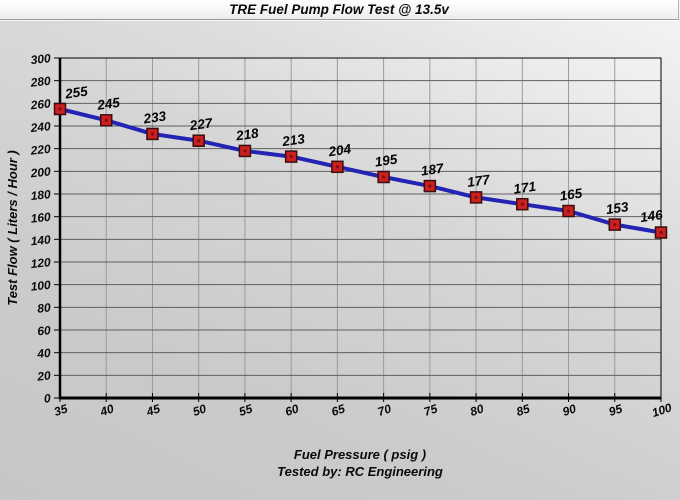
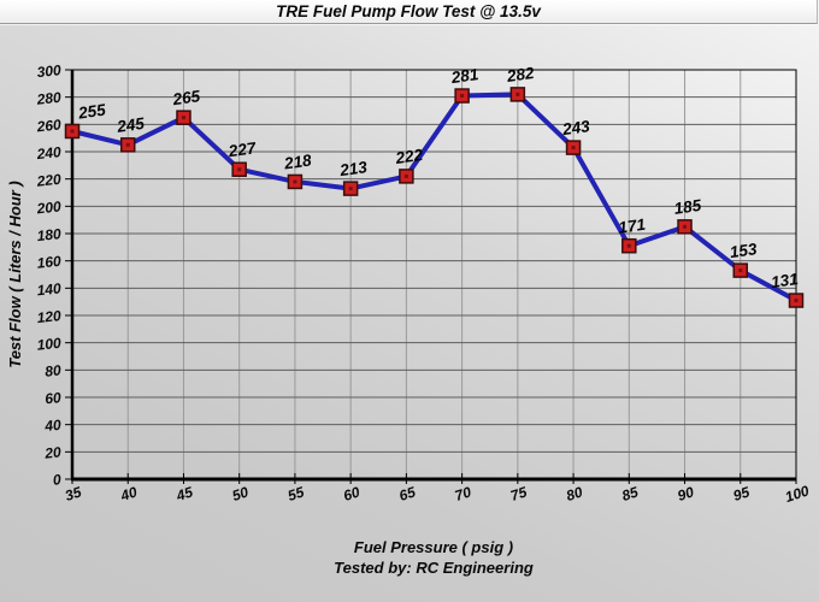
45: 233 -> 265
65: 204 -> 222
70: 195 -> 281
75: 187 -> 282
80: 177 -> 243
90: 165 -> 185
100: 146 -> 131
